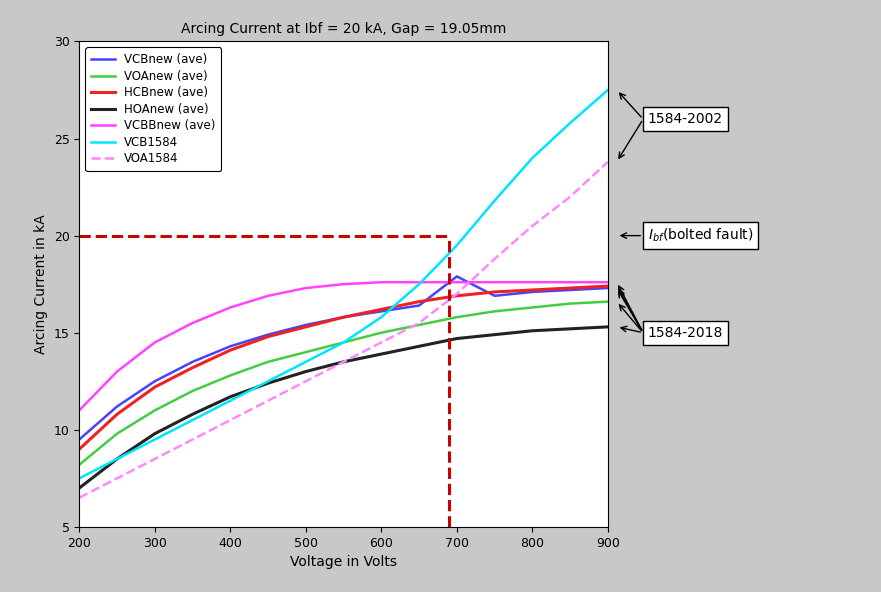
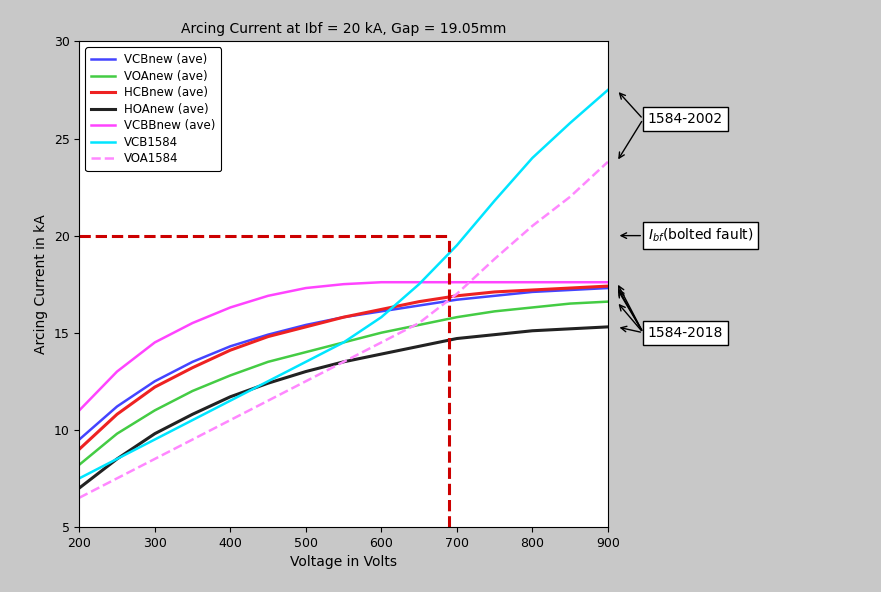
VCBnew (ave)/700: 17.9 -> 16.7
